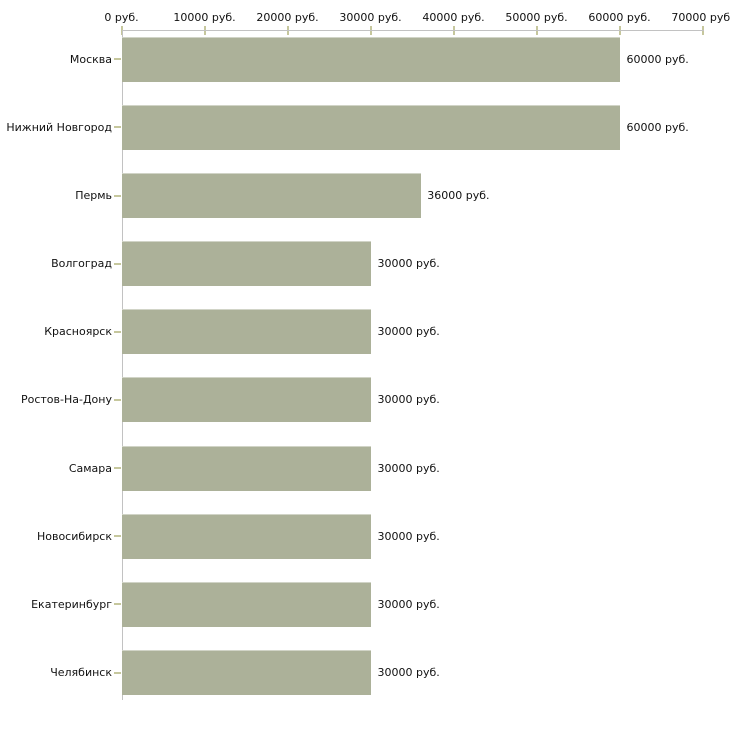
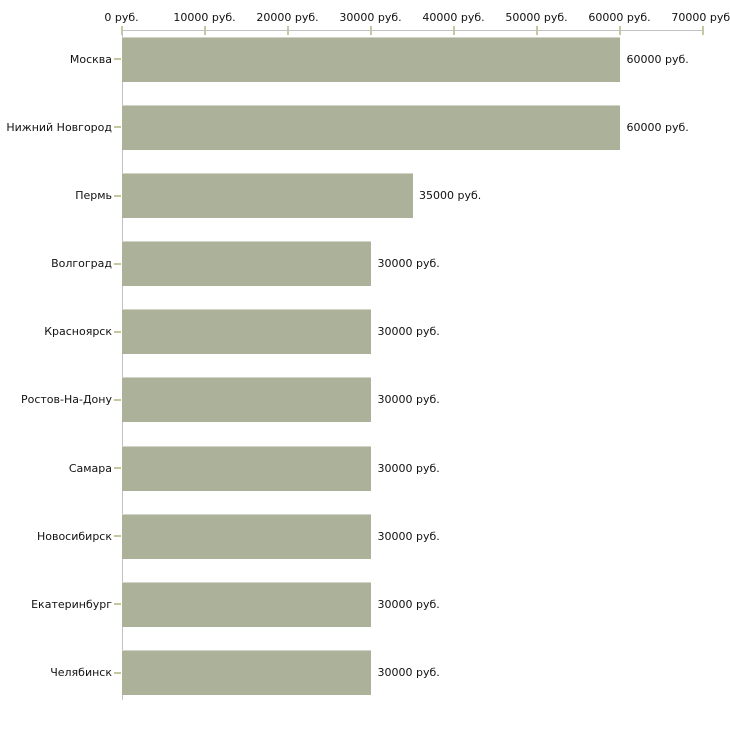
Пермь: 36000 -> 35000
